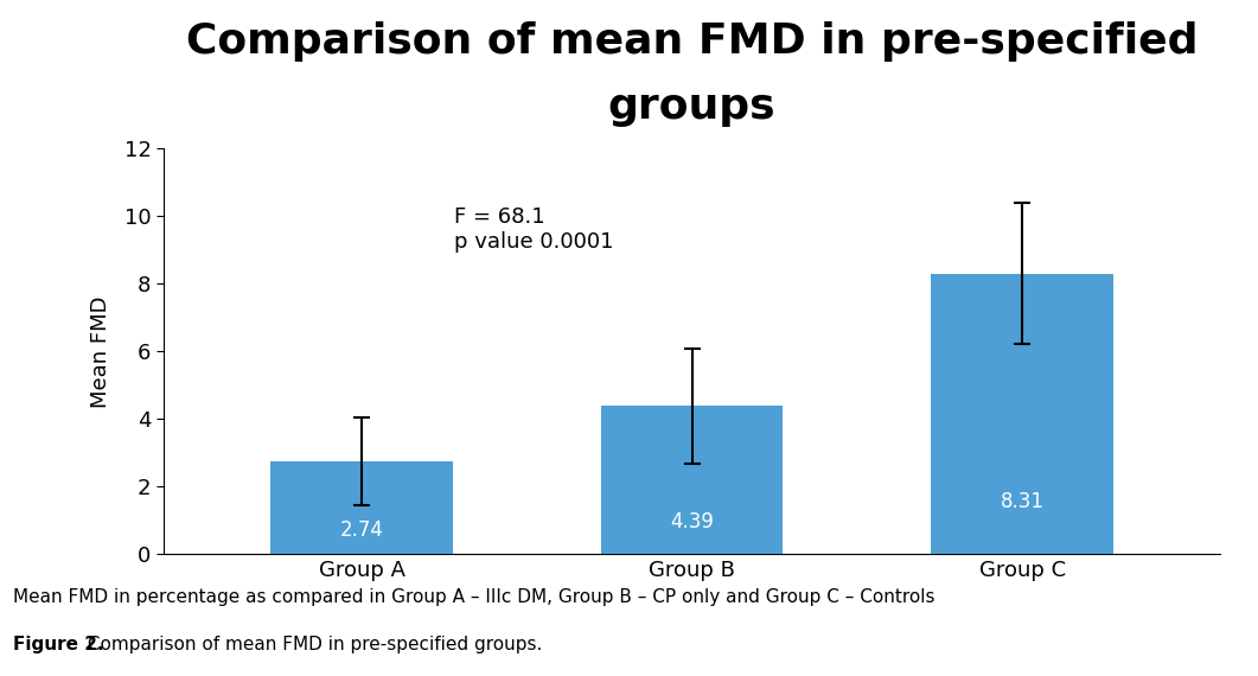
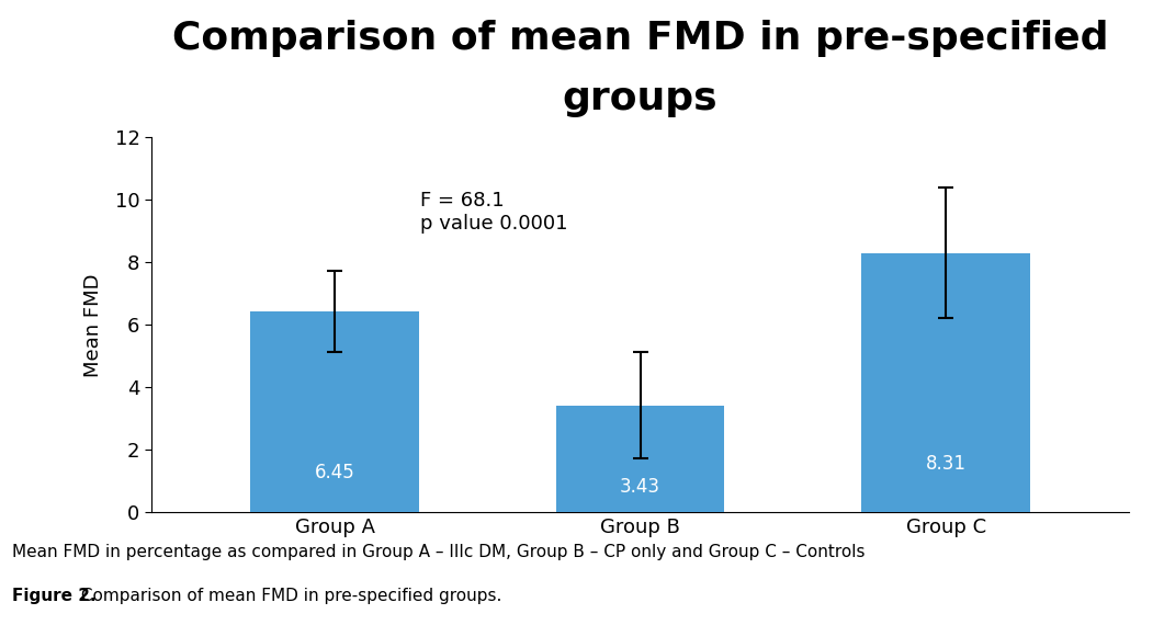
Group A: 2.74 -> 6.45
Group B: 4.39 -> 3.43
